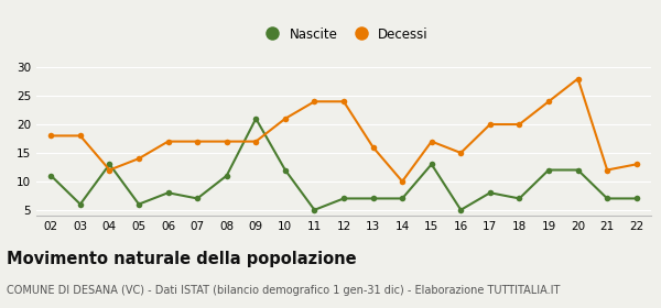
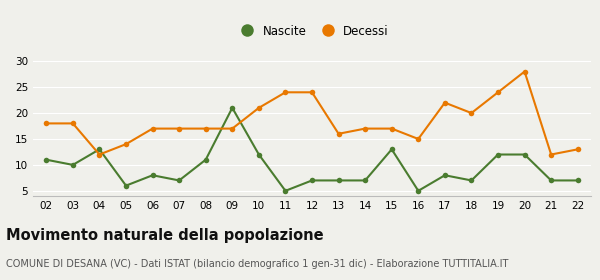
Nascite/03: 6 -> 10
Decessi/14: 10 -> 17
Decessi/17: 20 -> 22
